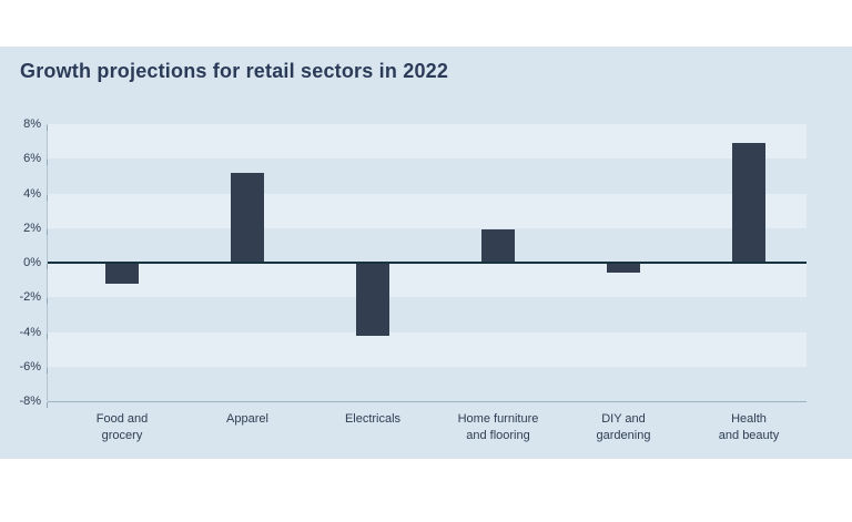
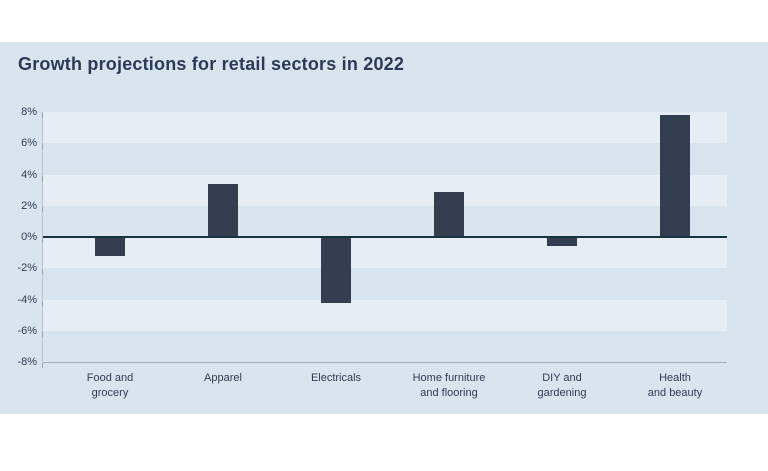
Apparel: 5.2% -> 3.4%
Home furniture and flooring: 1.9% -> 2.9%
Health and beauty: 6.9% -> 7.8%
